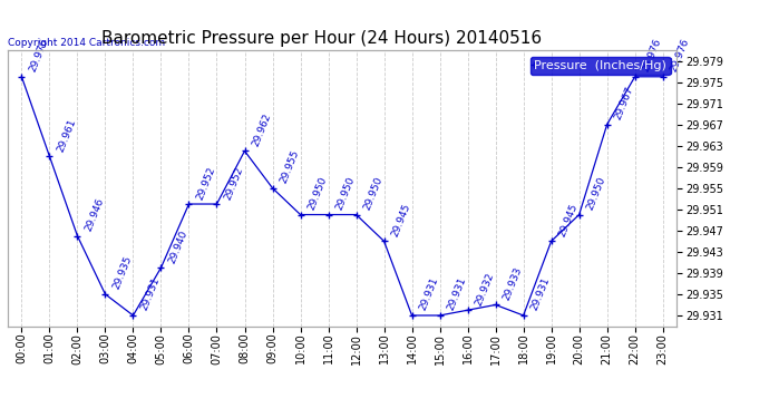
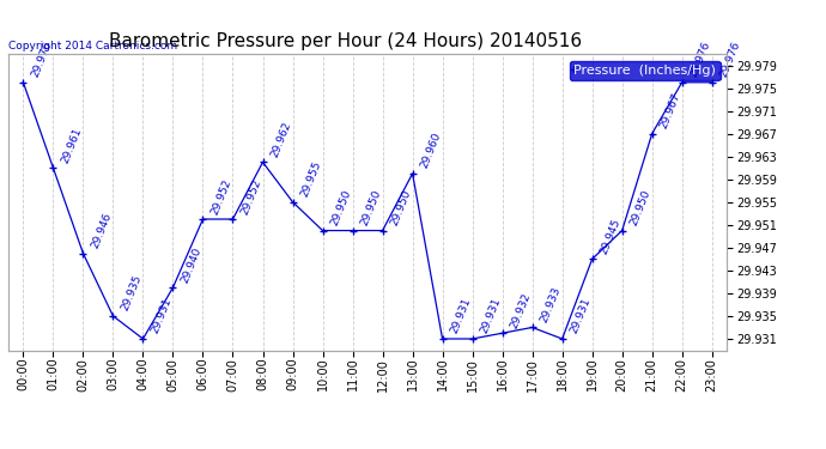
13:00: 29.945 -> 29.960
